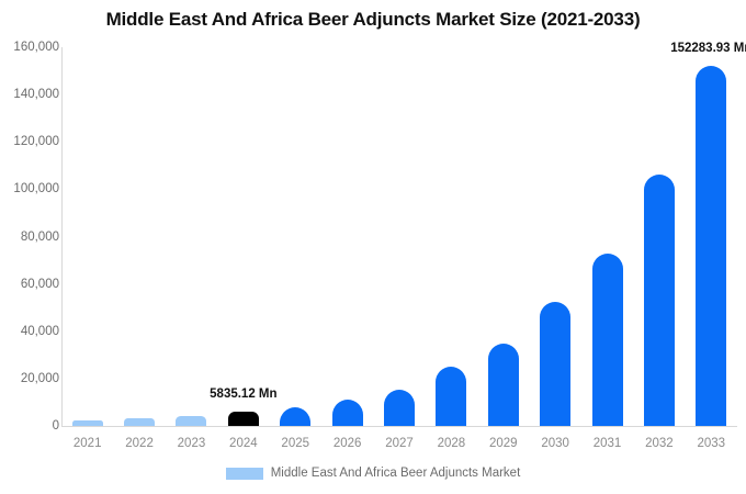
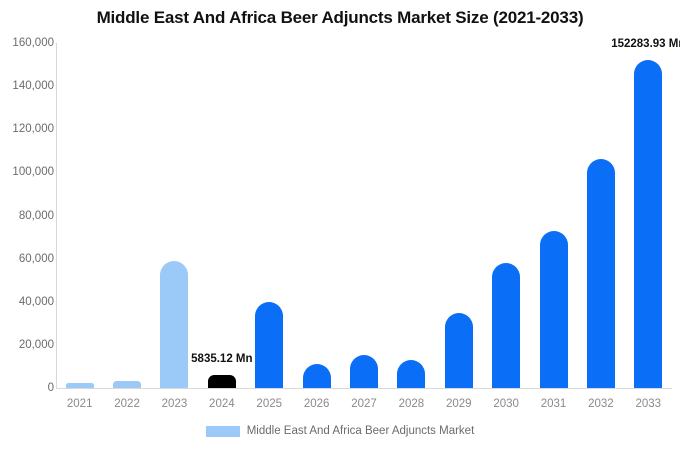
2023: 4000 -> 59000
2025: 8000 -> 40000
2028: 25000 -> 13000
2030: 52000 -> 58000
